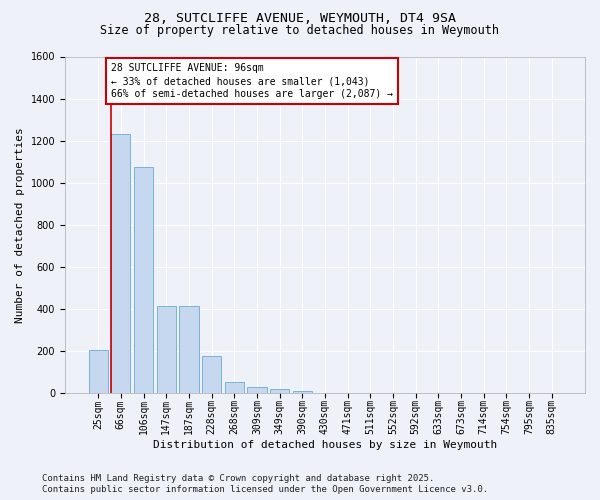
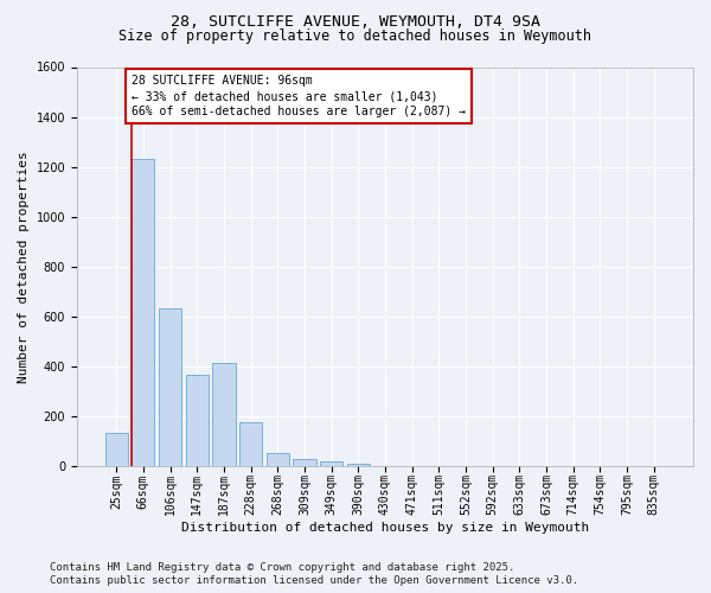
25sqm: 205 -> 135
106sqm: 1075 -> 630
147sqm: 415 -> 365
